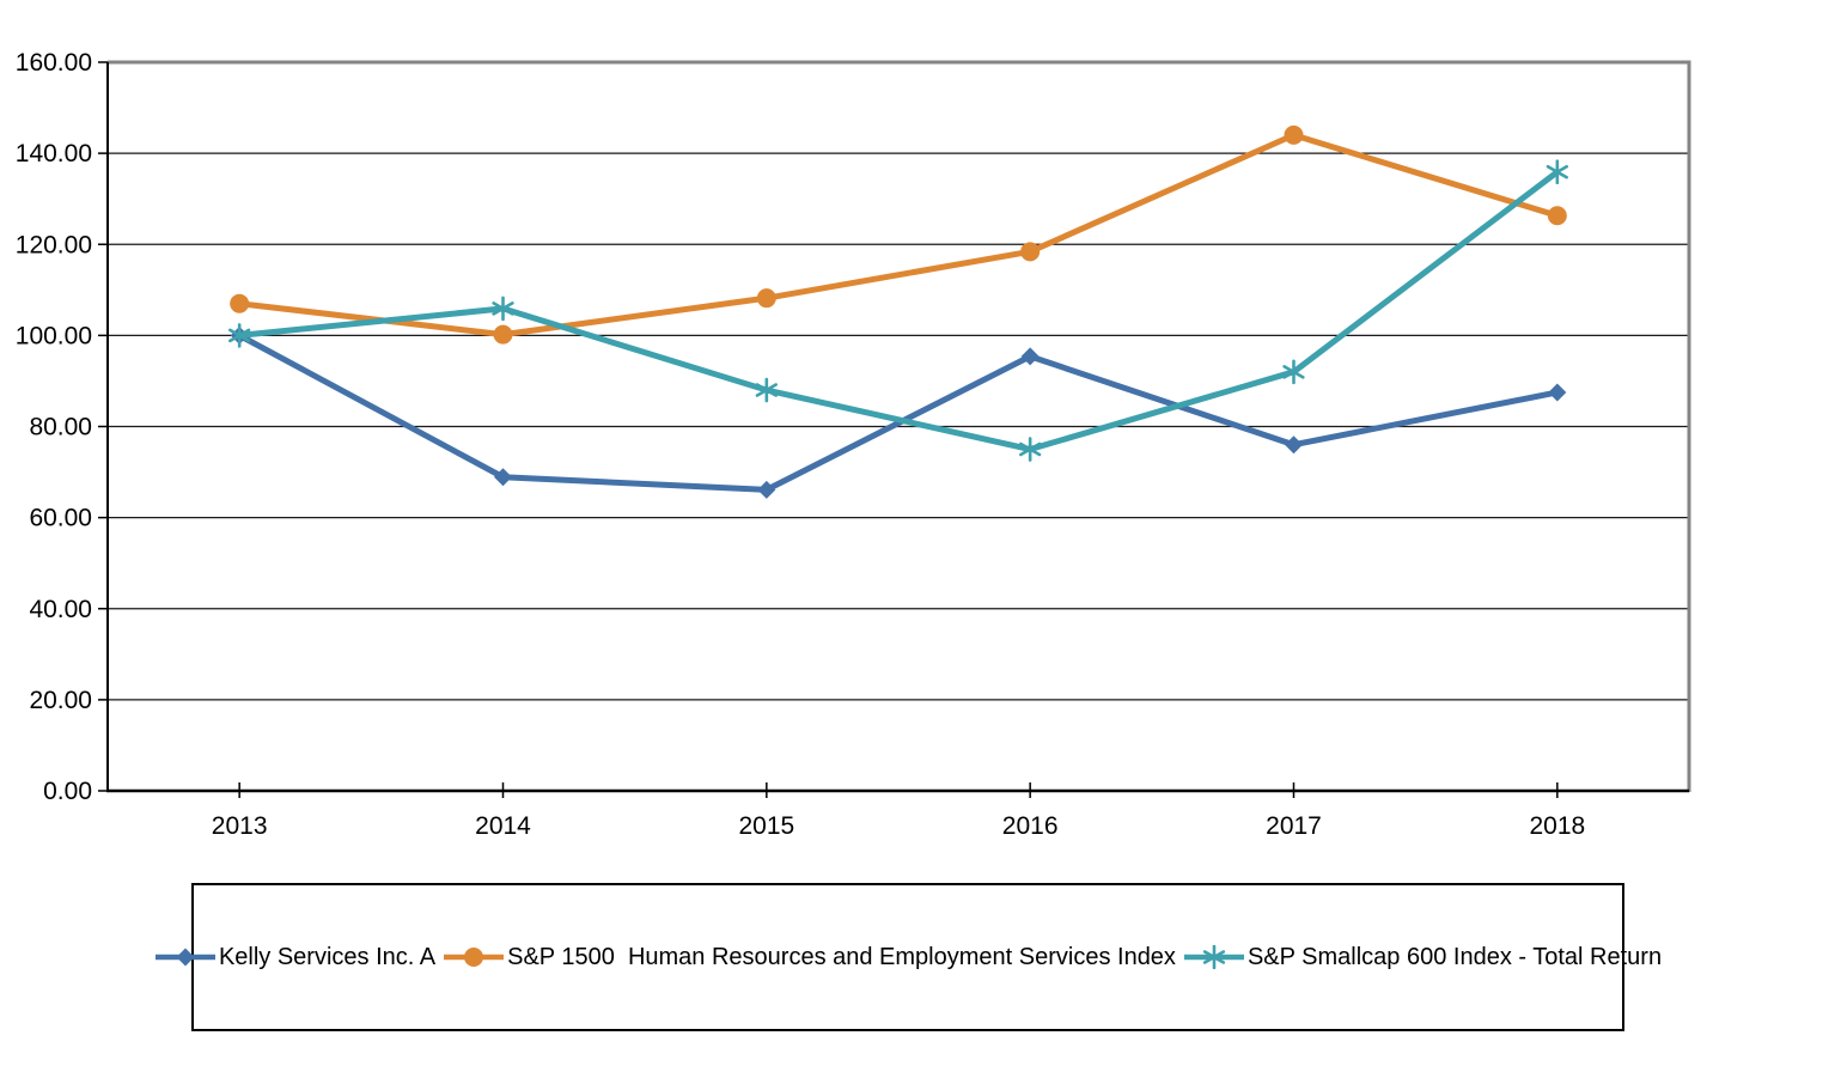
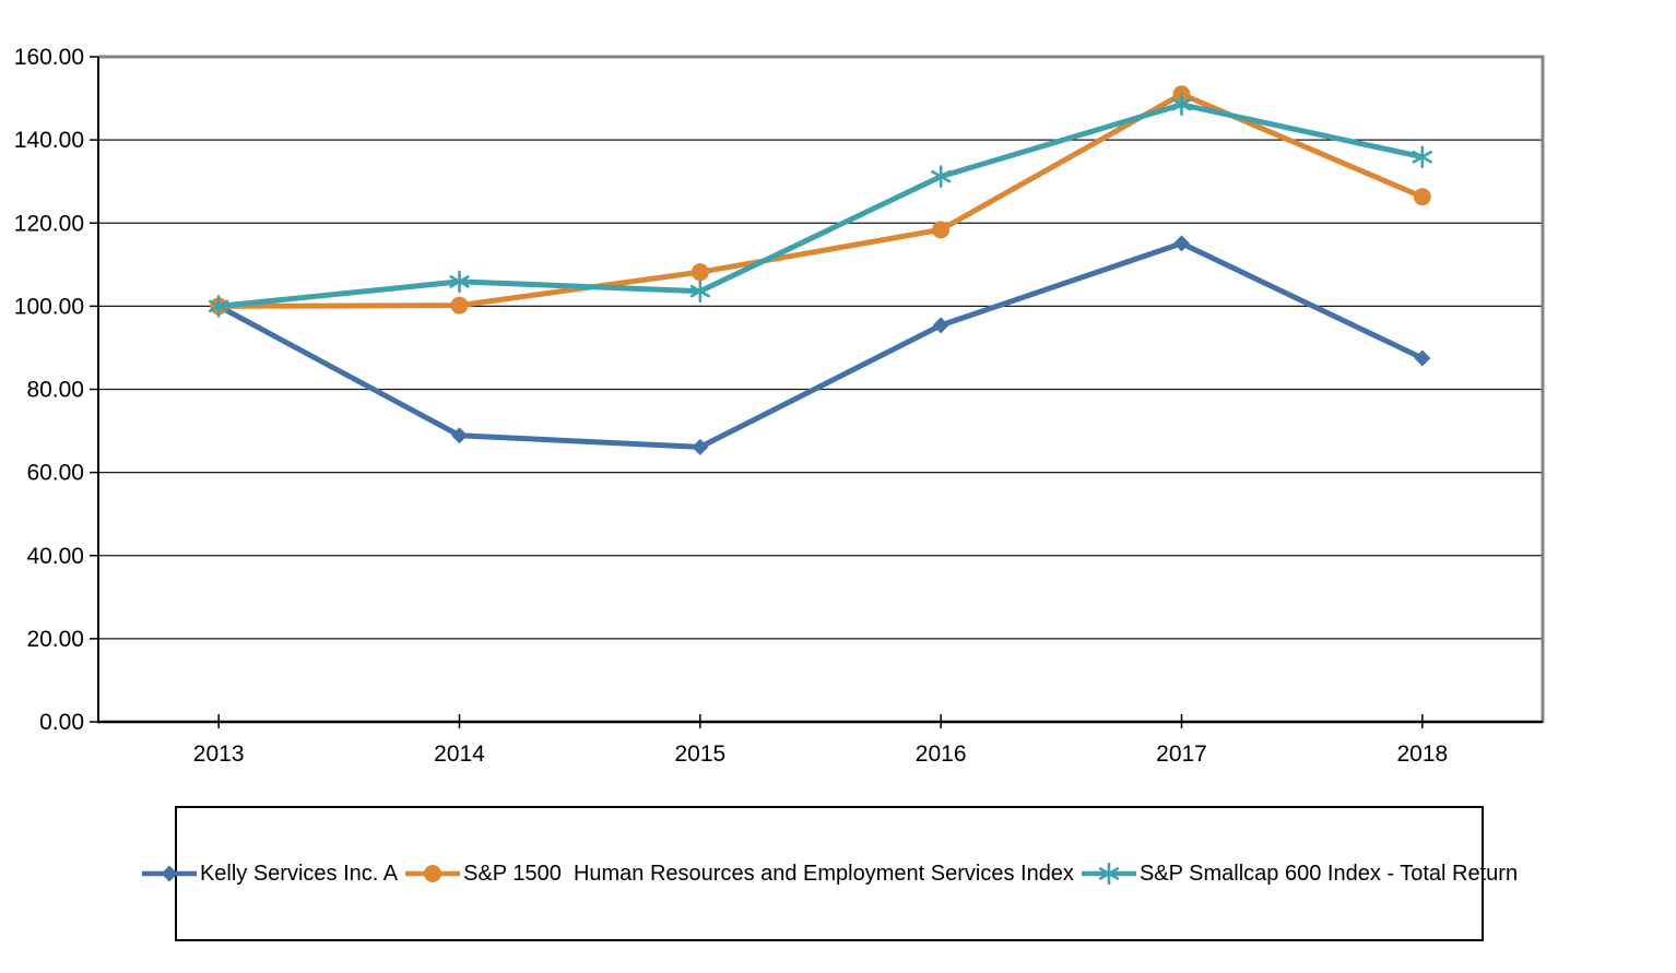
S&P 1500 Human Resources and Employment Services Index/2013: 107 -> 100
S&P Smallcap 600 Index - Total Return/2015: 88 -> 104
S&P Smallcap 600 Index - Total Return/2016: 75 -> 131
Kelly Services Inc. A/2017: 76 -> 115
S&P 1500 Human Resources and Employment Services Index/2017: 144 -> 151
S&P Smallcap 600 Index - Total Return/2017: 92 -> 148
